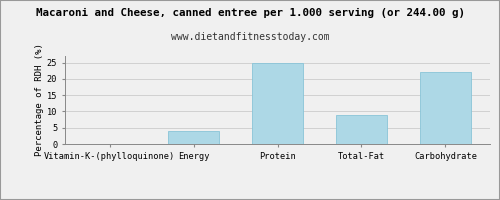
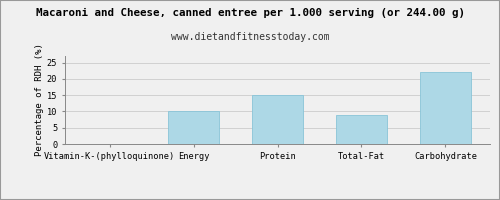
Energy: 4 -> 10
Protein: 25 -> 15
